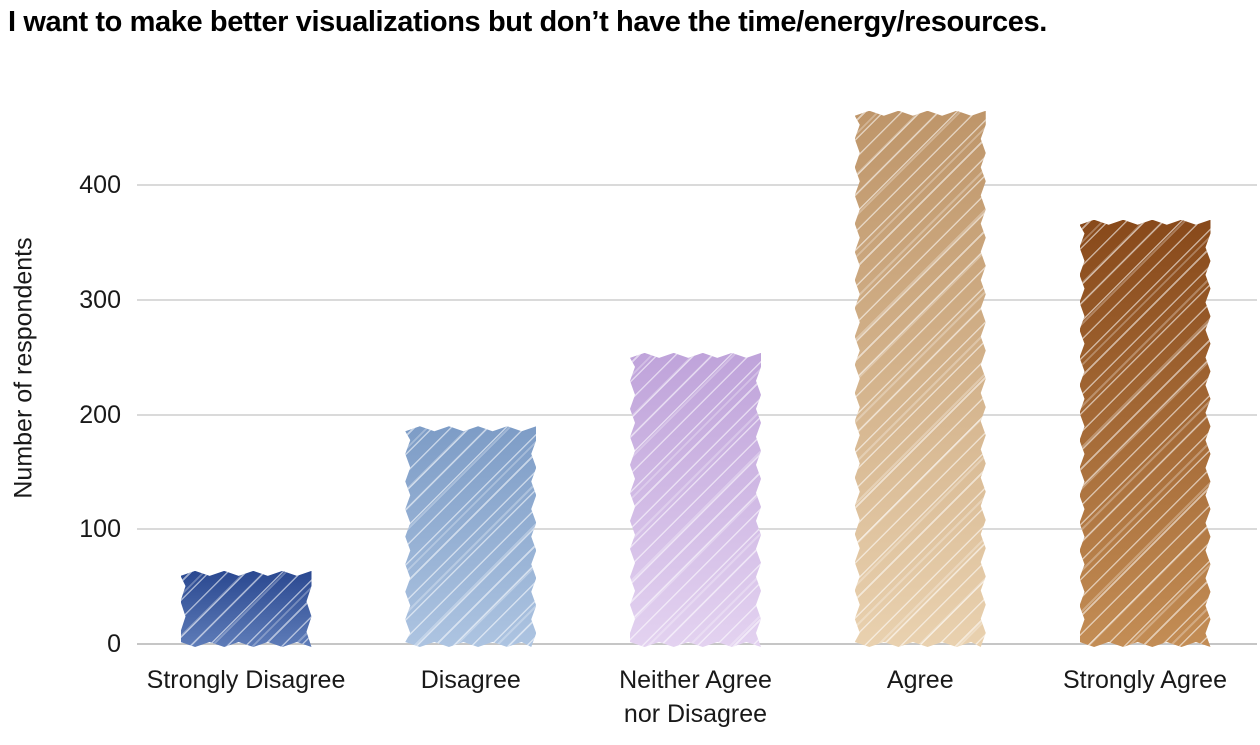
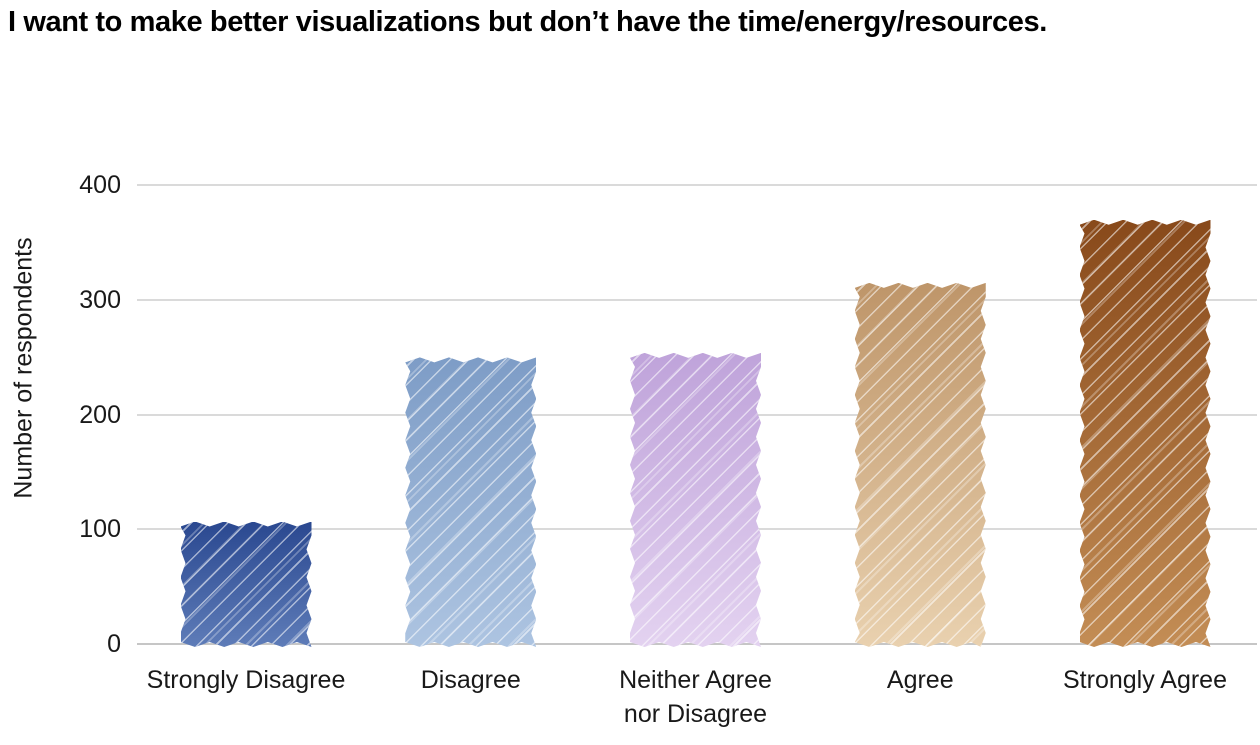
Strongly Disagree: 62 -> 105
Disagree: 188 -> 248
Agree: 463 -> 313
